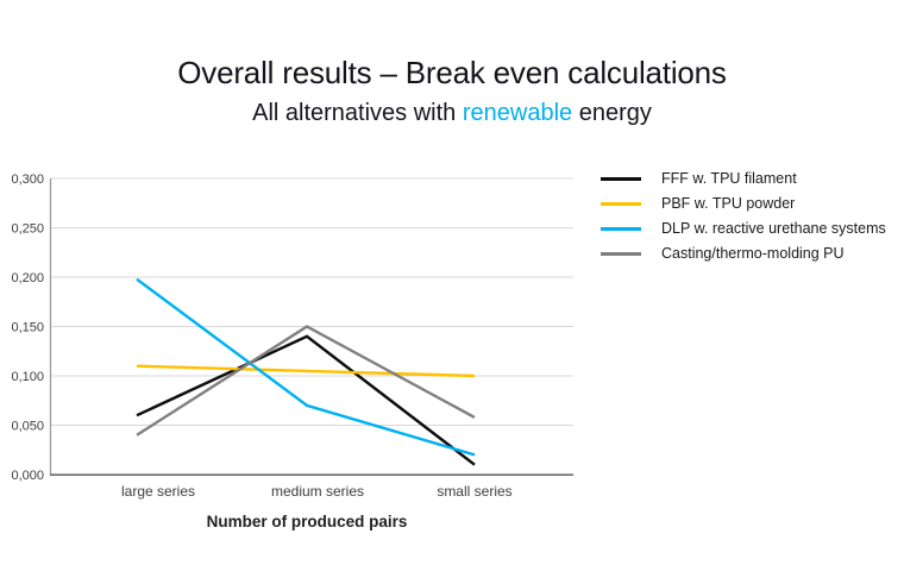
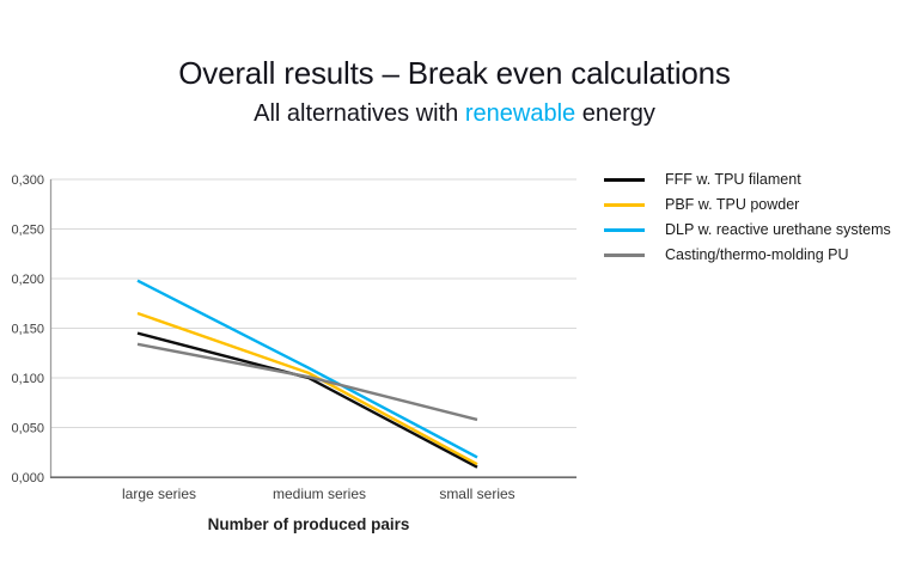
FFF w. TPU filament/large series: 0,06 -> 0,14
PBF w. TPU powder/large series: 0,11 -> 0,17
Casting/thermo-molding PU/large series: 0,04 -> 0,13
FFF w. TPU filament/medium series: 0,14 -> 0,10
DLP w. reactive urethane systems/medium series: 0,07 -> 0,11
Casting/thermo-molding PU/medium series: 0,15 -> 0,10
PBF w. TPU powder/small series: 0,10 -> 0,01
